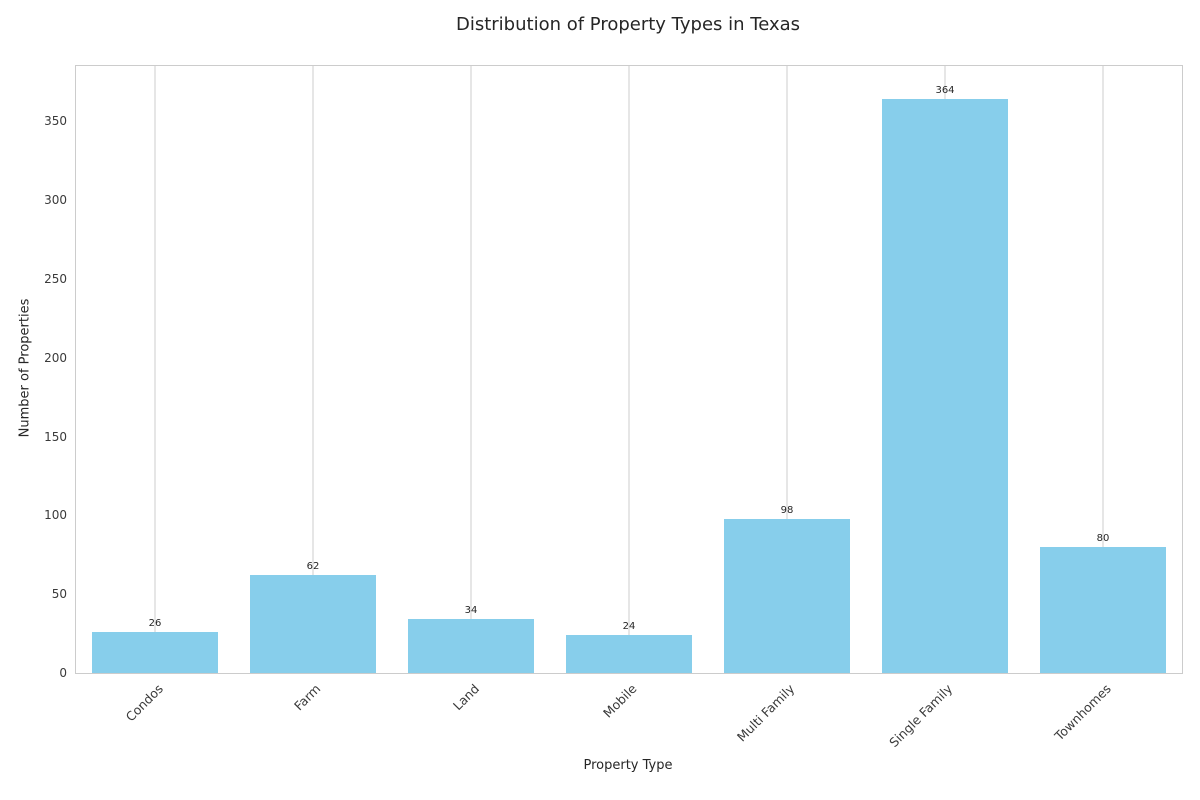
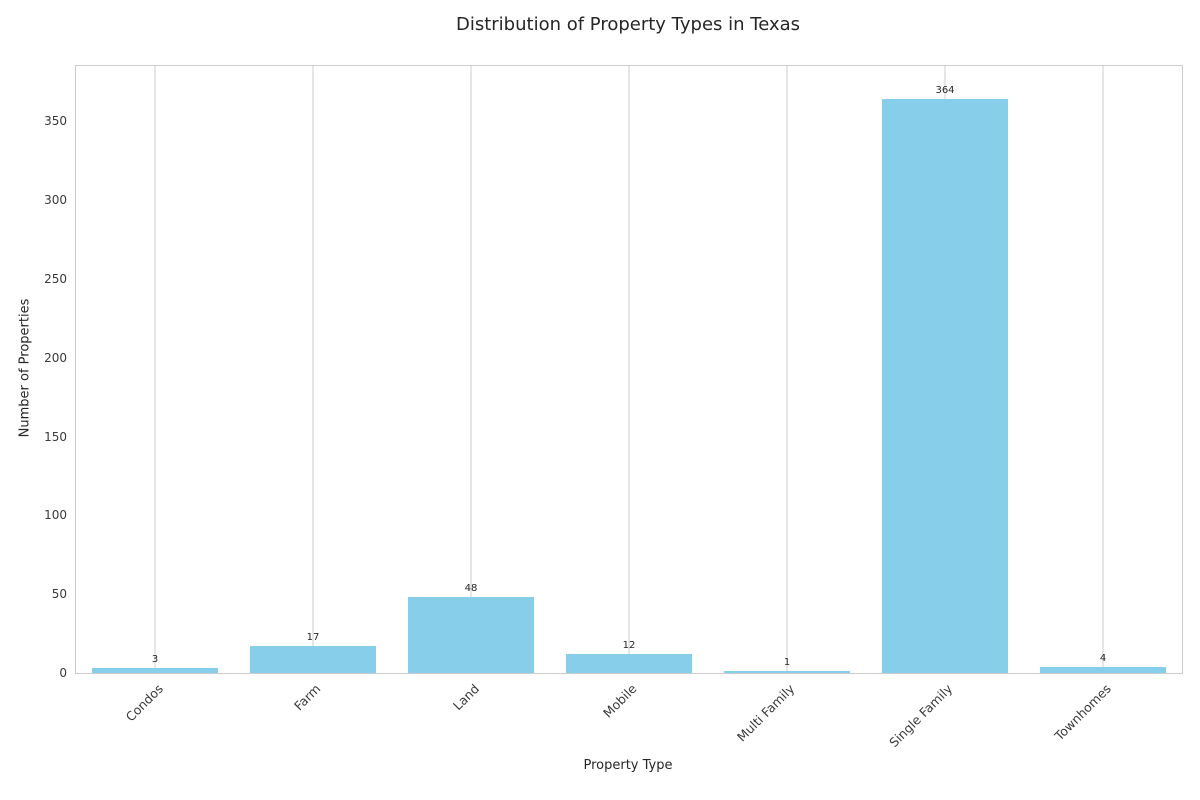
Condos: 26 -> 3
Farm: 62 -> 17
Land: 34 -> 48
Mobile: 24 -> 12
Multi Family: 98 -> 1
Townhomes: 80 -> 4
